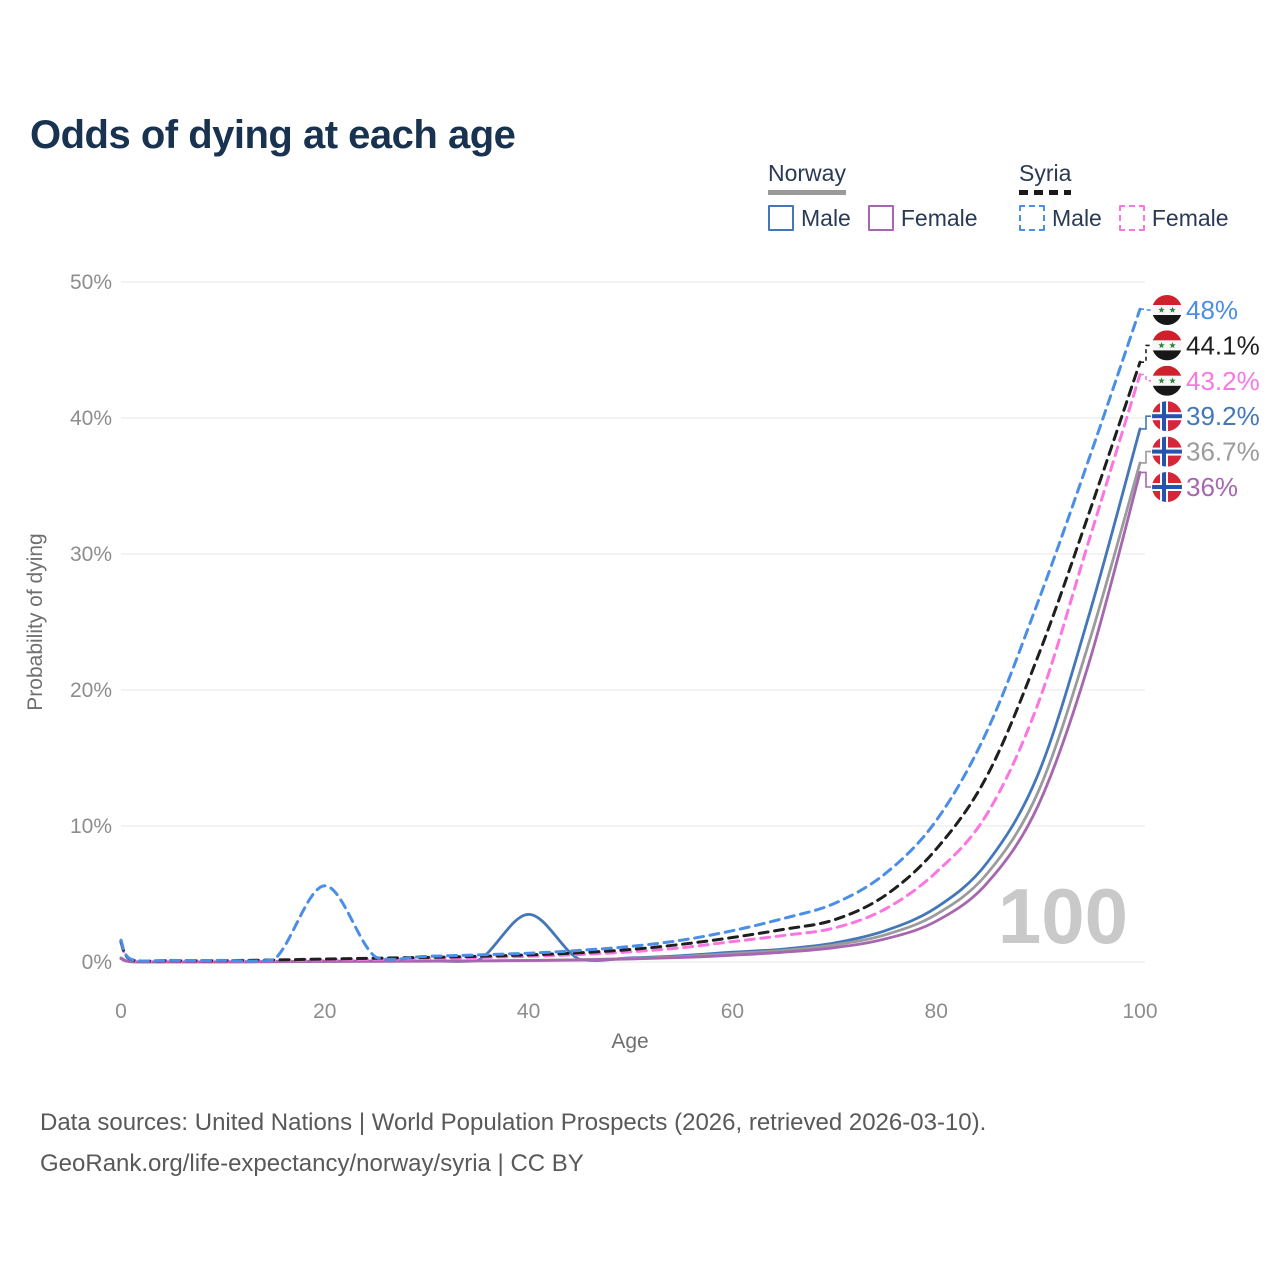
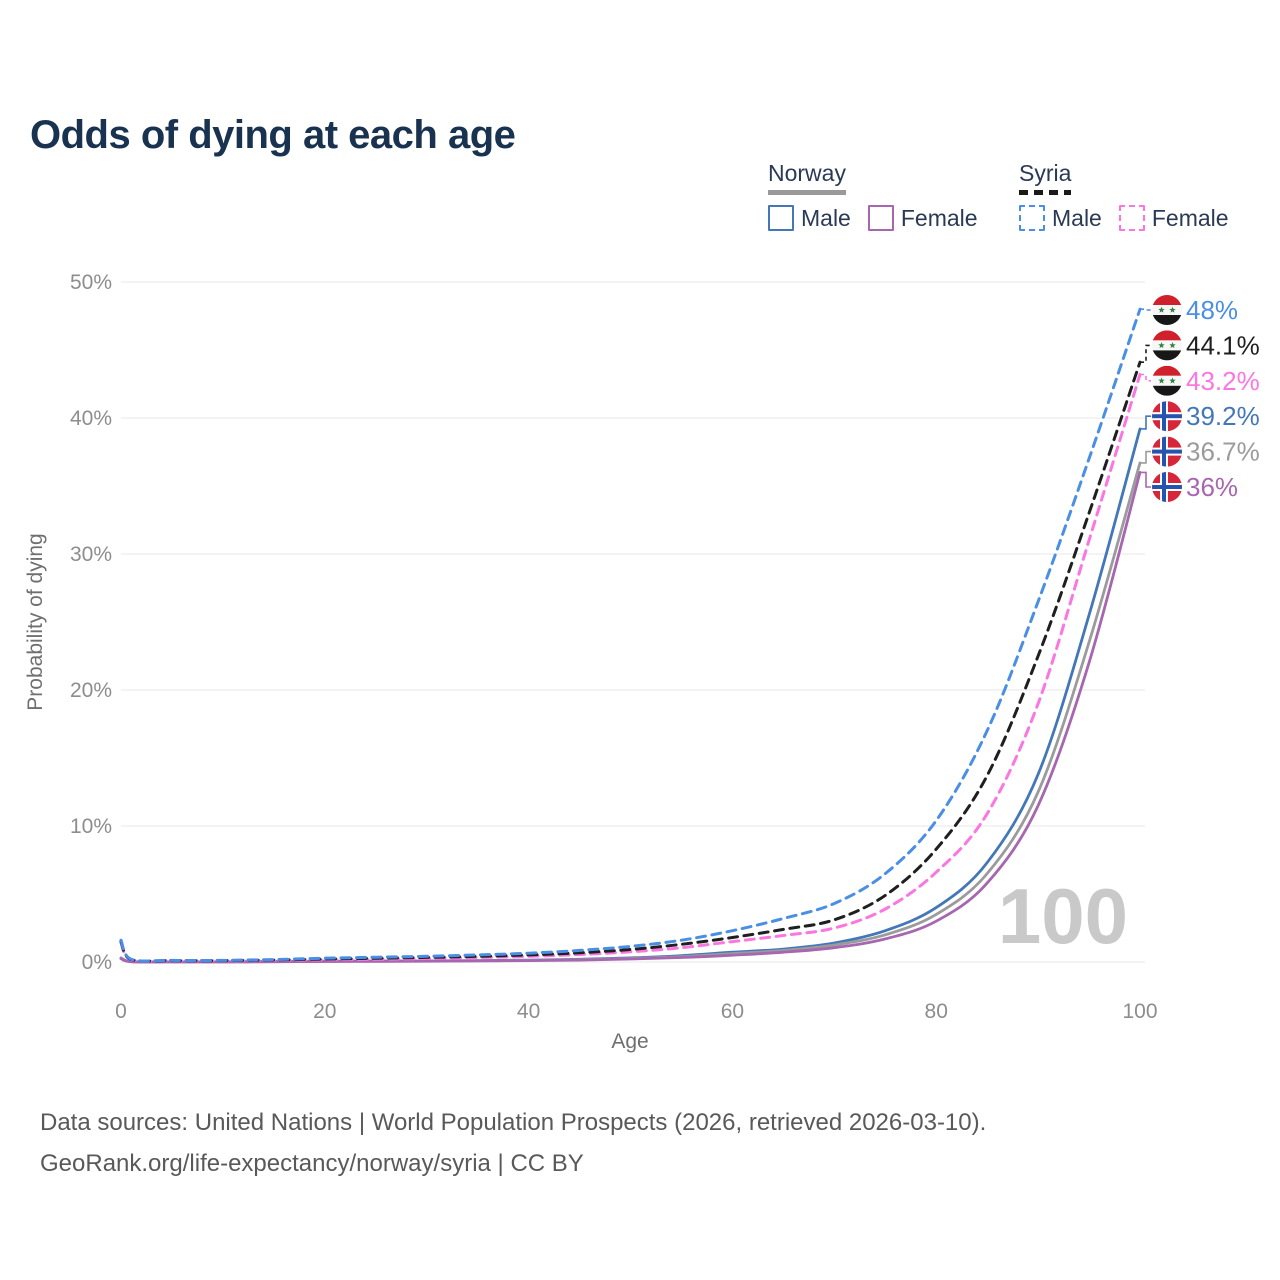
Syria Male/20: 5.6% -> 0.3%
Norway Male/40: 3.5% -> 0.1%
